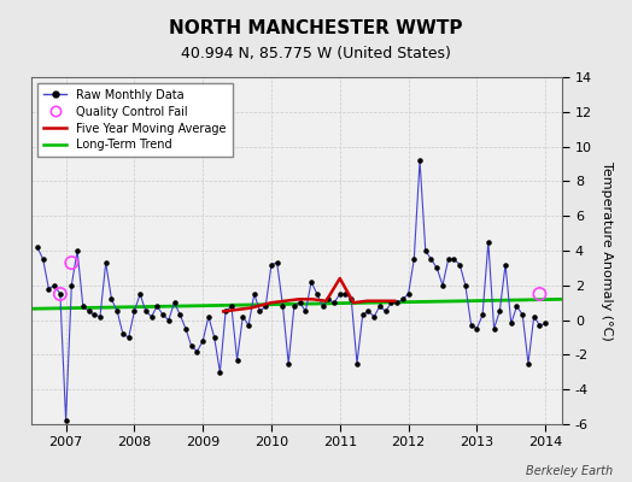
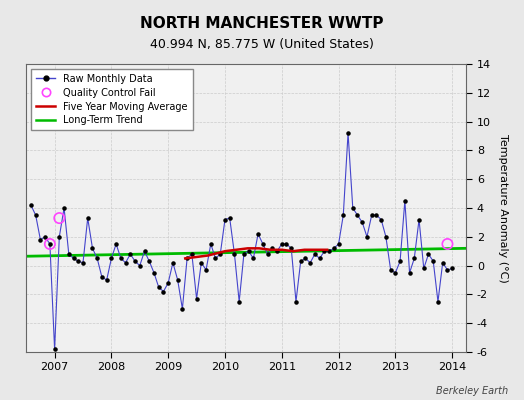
Five Year Moving Average/2011: 2.4 -> 1.1
